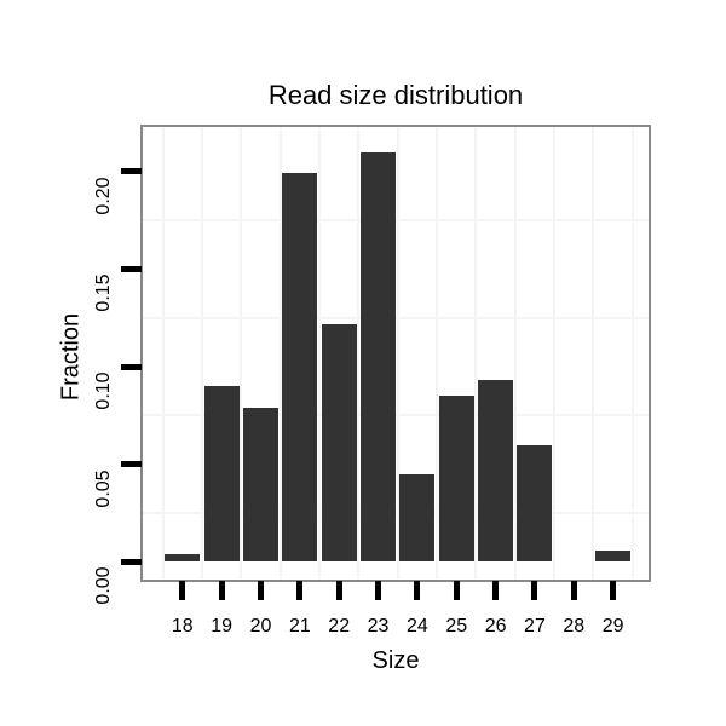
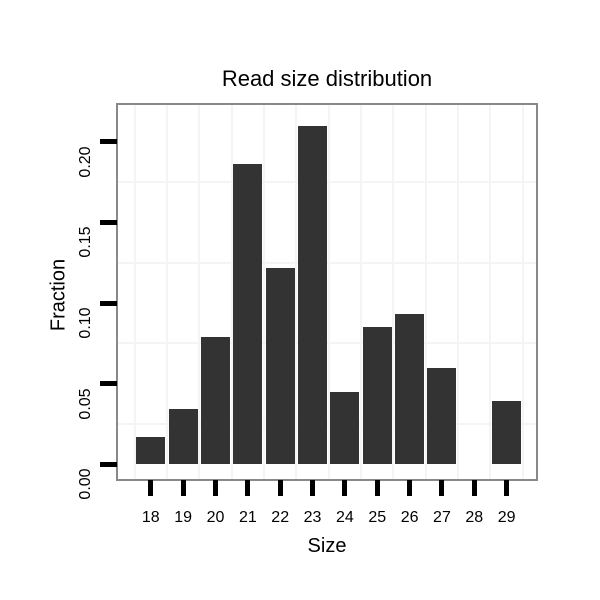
18: 0.004 -> 0.017
19: 0.090 -> 0.034
21: 0.199 -> 0.186
29: 0.006 -> 0.039
